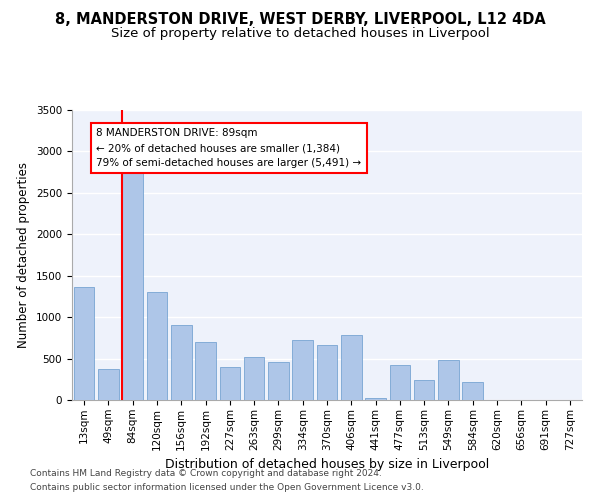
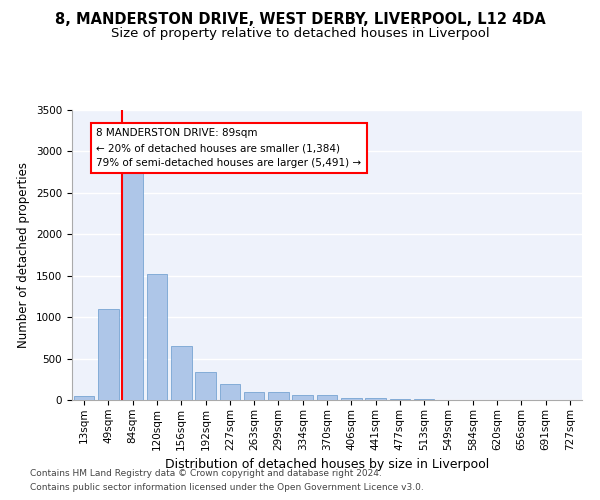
13sqm: 1360 -> 50
49sqm: 380 -> 1100
120sqm: 1300 -> 1520
156sqm: 900 -> 650
192sqm: 700 -> 340
227sqm: 400 -> 190
263sqm: 520 -> 100
299sqm: 460 -> 100
334sqm: 720 -> 60
370sqm: 660 -> 60
406sqm: 780 -> 30
477sqm: 420 -> 10
513sqm: 240 -> 10
549sqm: 480 -> 0
584sqm: 220 -> 0
